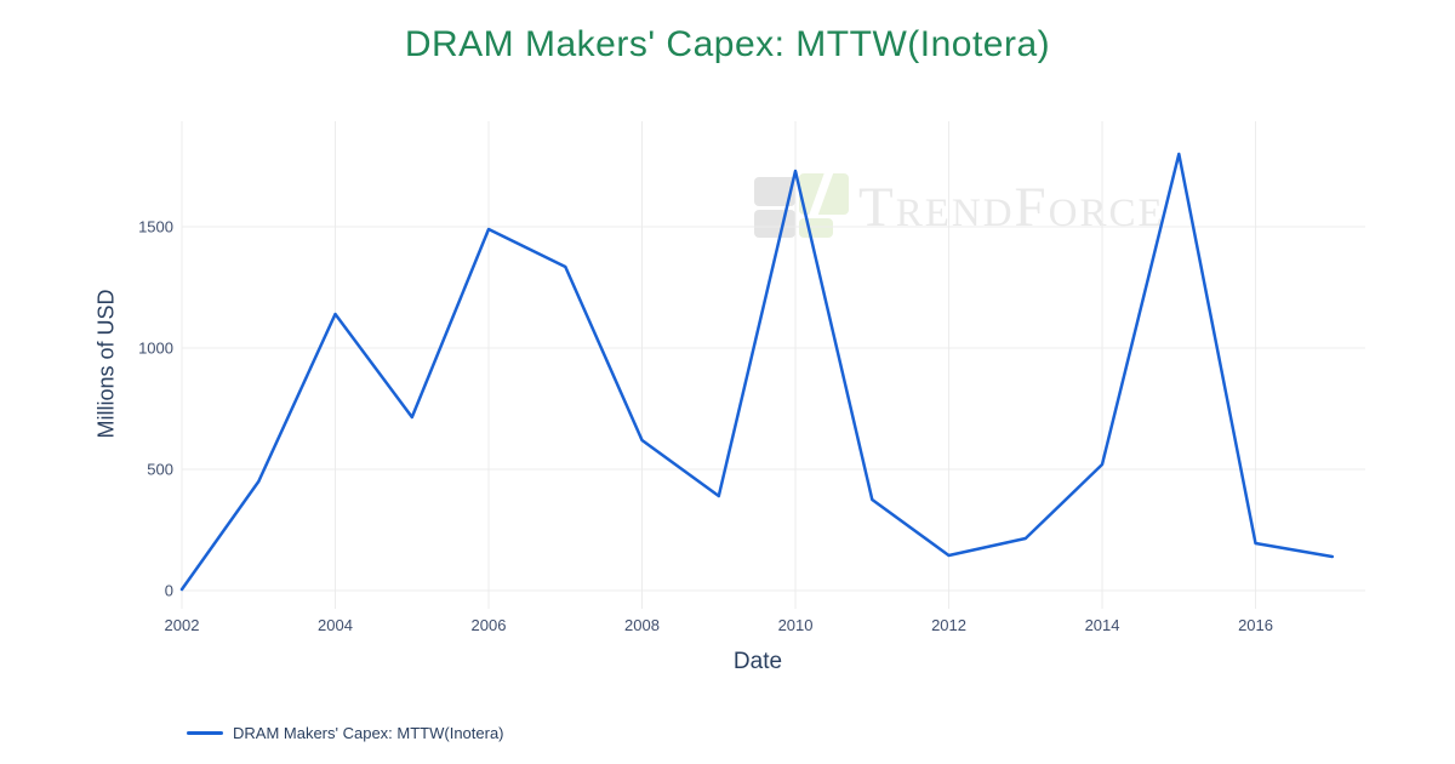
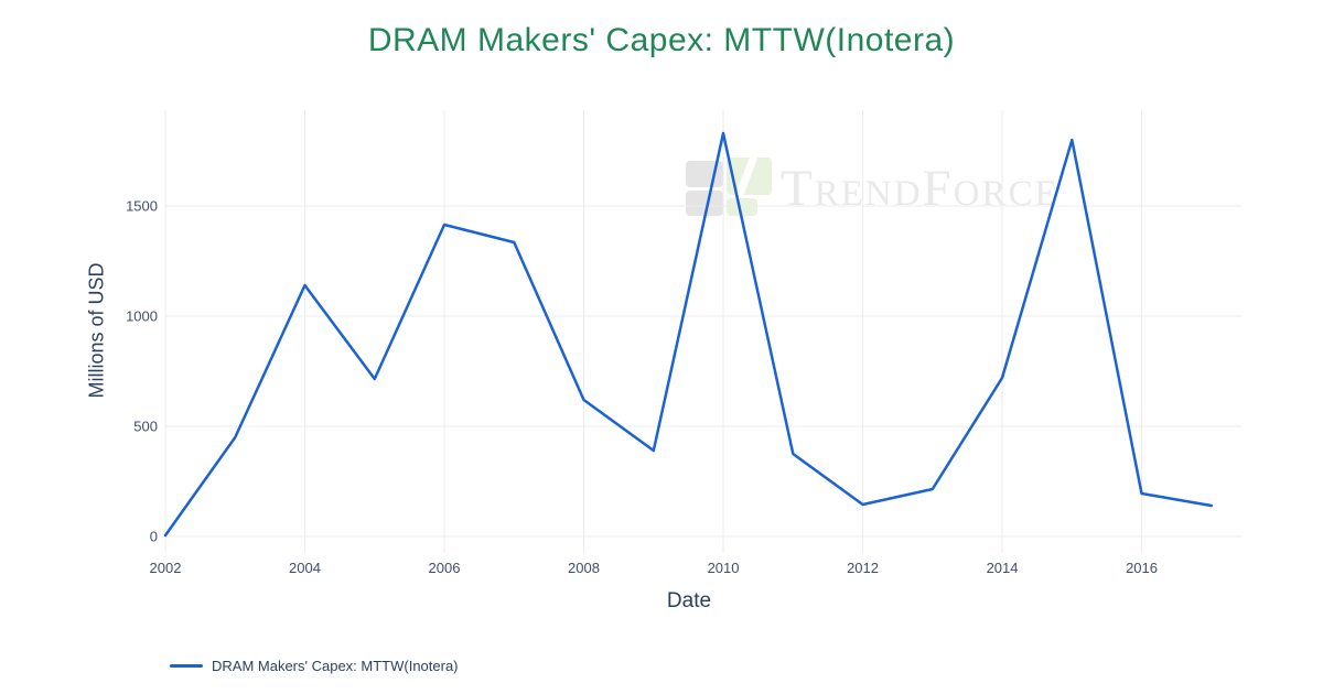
2006: 1490 -> 1420
2010: 1730 -> 1830
2014: 520 -> 720
